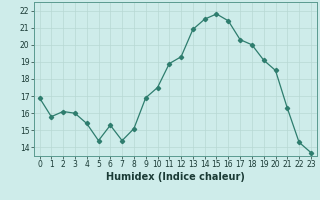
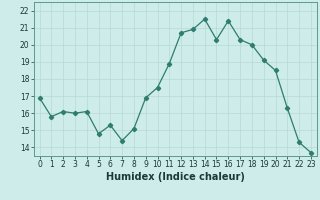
4: 15.4 -> 16.1
5: 14.4 -> 14.8
12: 19.3 -> 20.7
15: 21.8 -> 20.3
